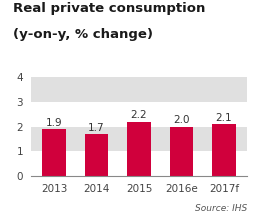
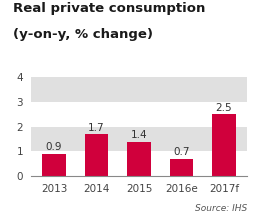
2013: 1.9 -> 0.9
2015: 2.2 -> 1.4
2016e: 2.0 -> 0.7
2017f: 2.1 -> 2.5
